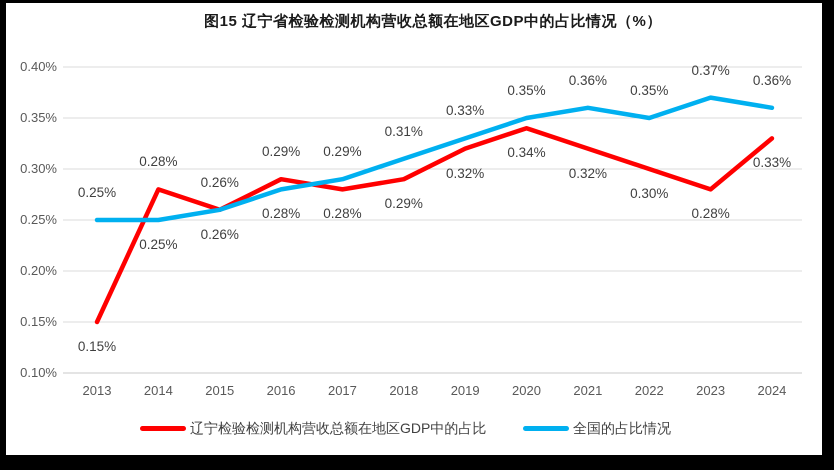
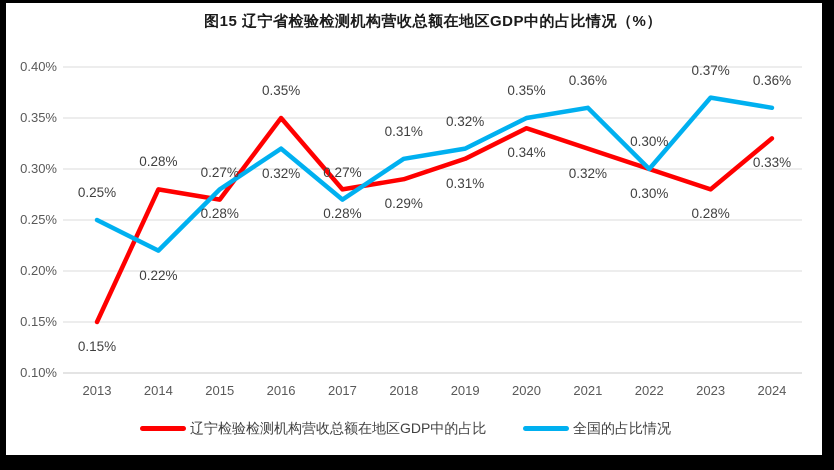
全国的占比情况/2014: 0.25% -> 0.22%
辽宁检验检测机构营收总额在地区GDP中的占比/2015: 0.26% -> 0.27%
全国的占比情况/2015: 0.26% -> 0.28%
辽宁检验检测机构营收总额在地区GDP中的占比/2016: 0.29% -> 0.35%
全国的占比情况/2016: 0.28% -> 0.32%
全国的占比情况/2017: 0.29% -> 0.27%
辽宁检验检测机构营收总额在地区GDP中的占比/2019: 0.32% -> 0.31%
全国的占比情况/2019: 0.33% -> 0.32%
全国的占比情况/2022: 0.35% -> 0.30%
